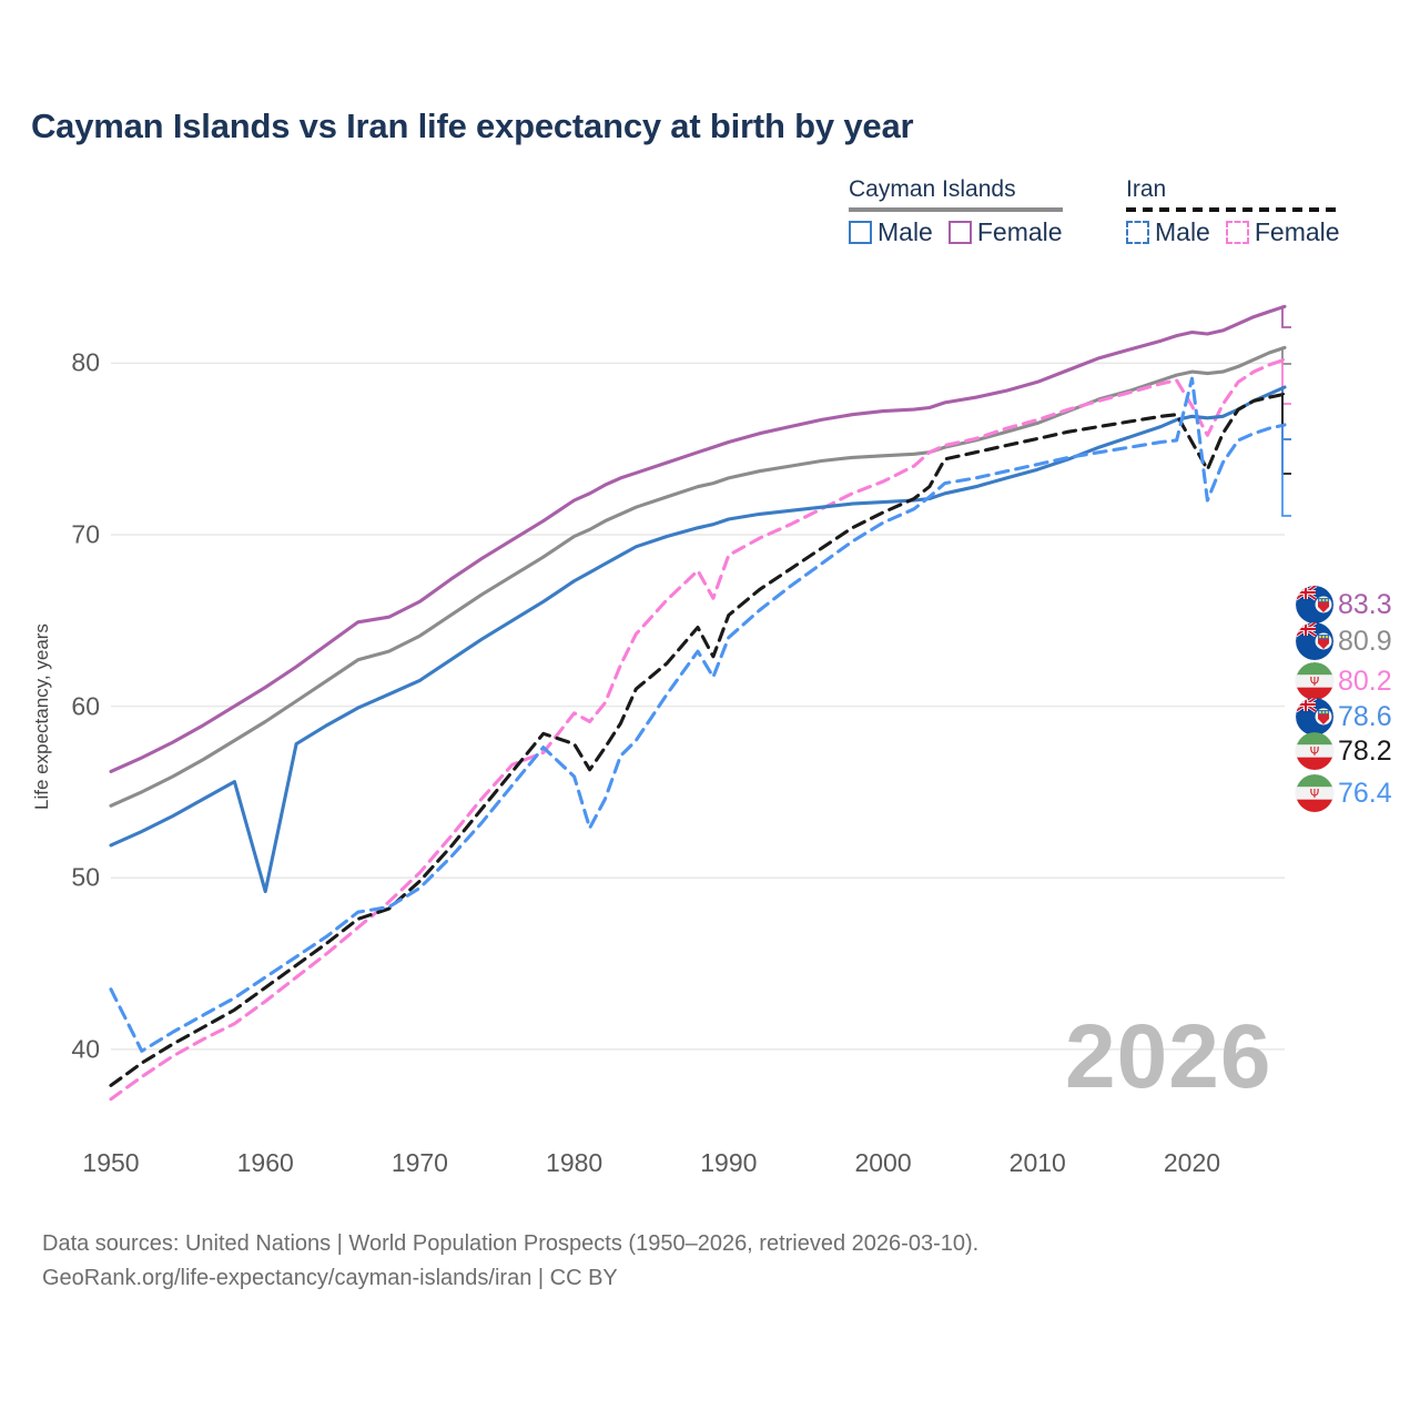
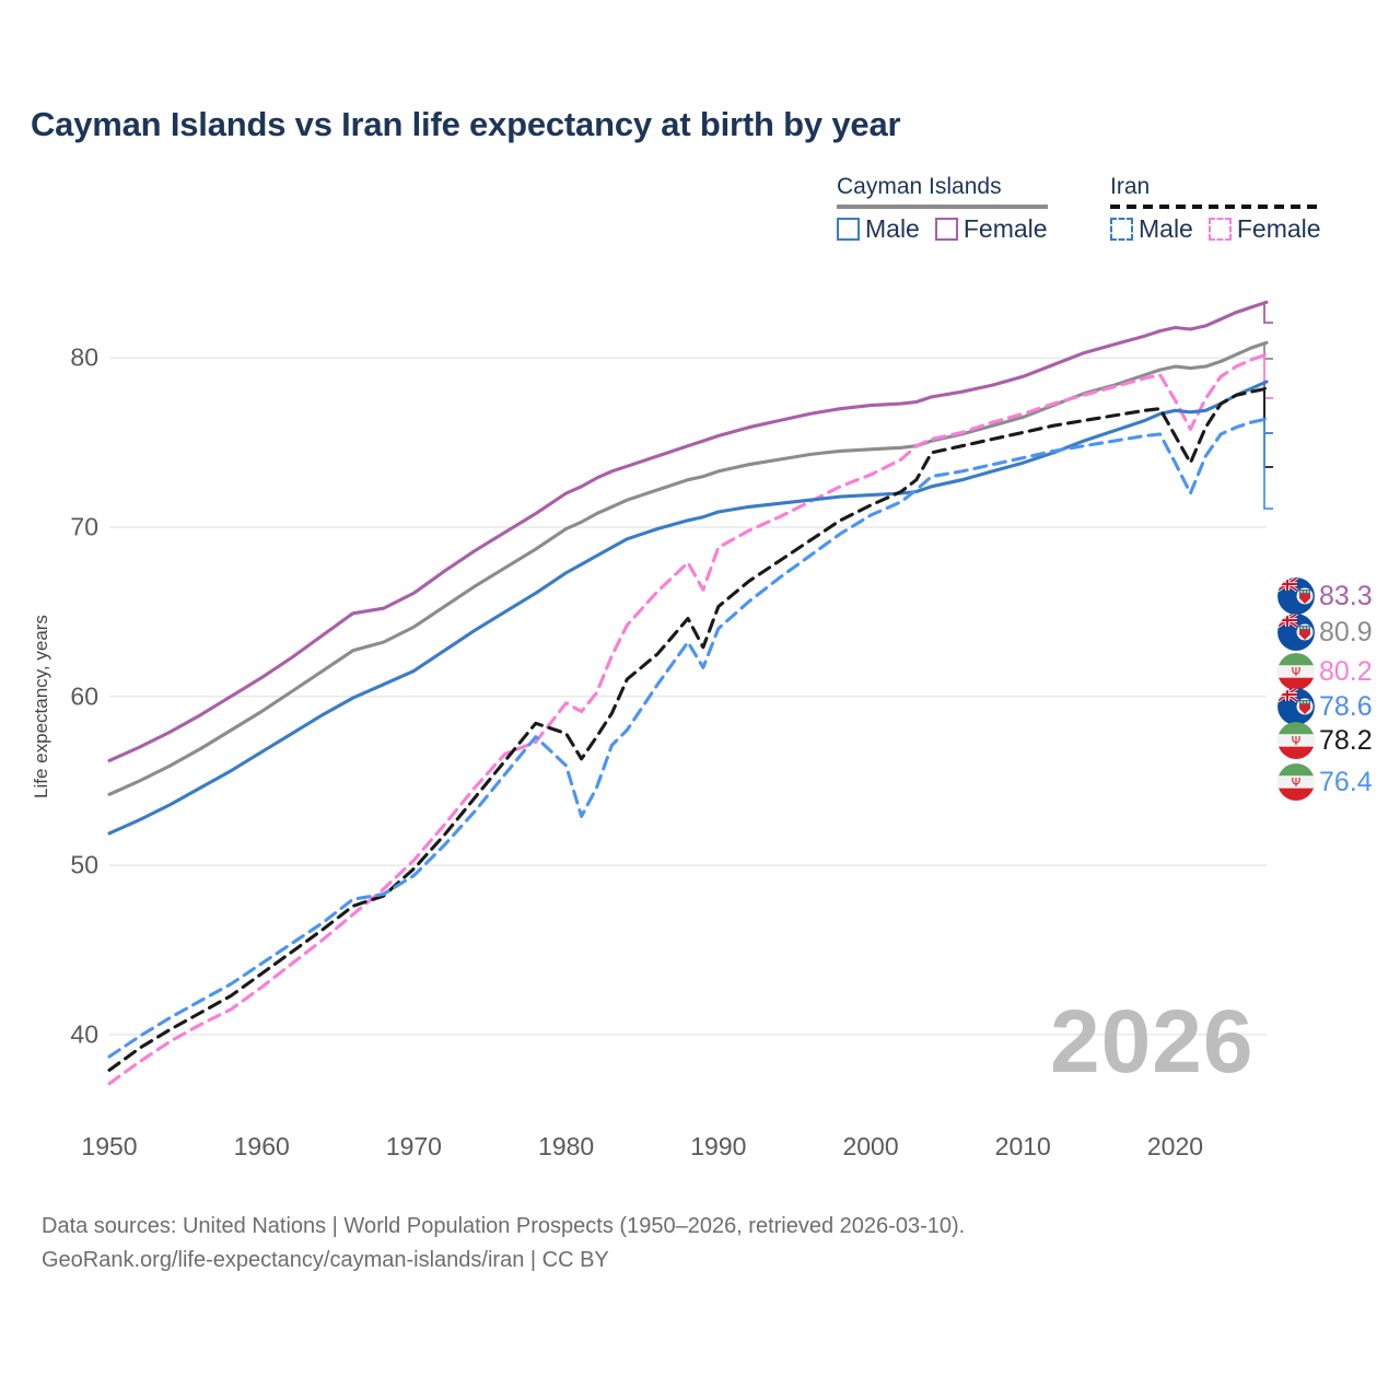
Iran Male/1950: 43.5 -> 38.7
Cayman Islands Male/1960: 49.2 -> 56.7
Iran Male/2020: 79.1 -> 73.8
